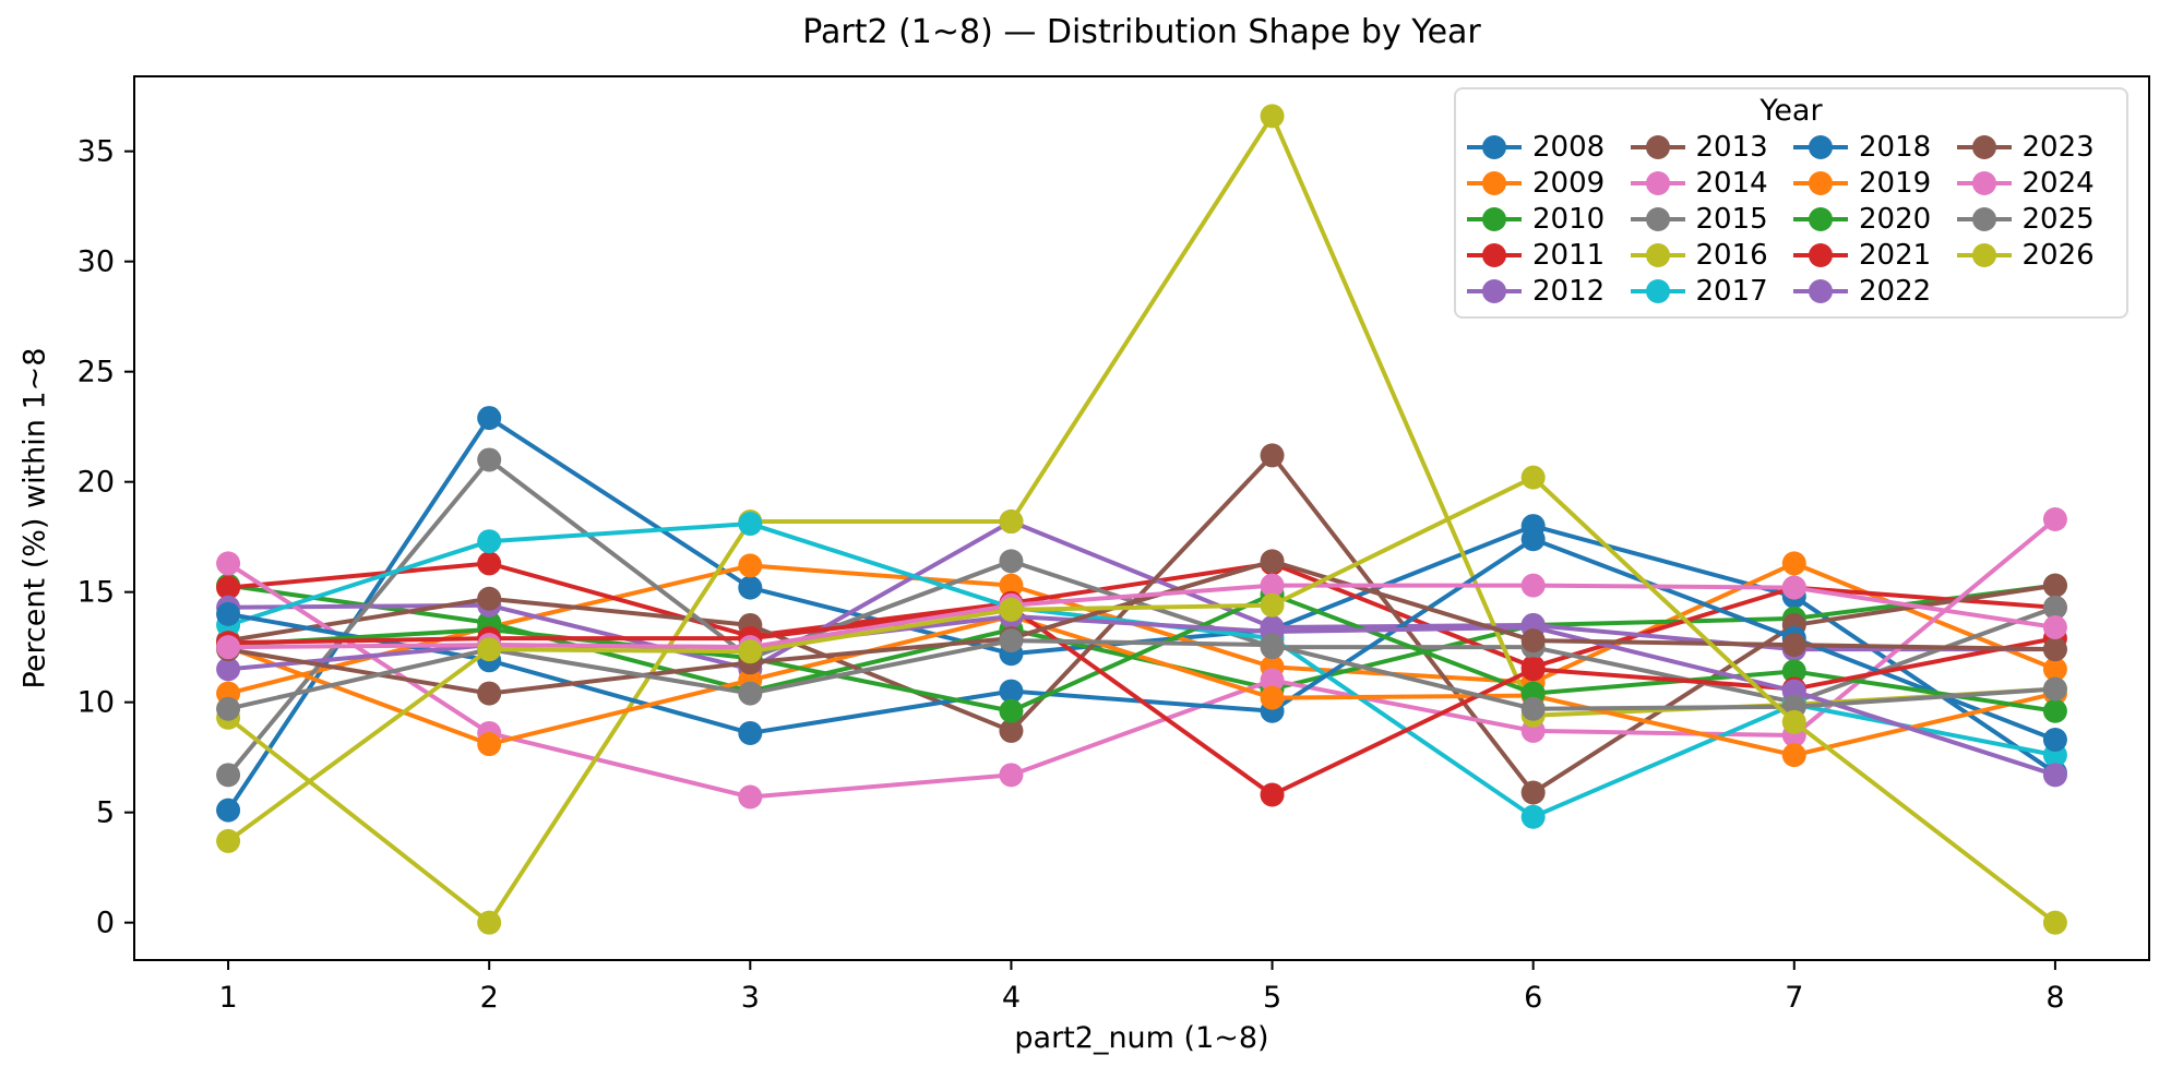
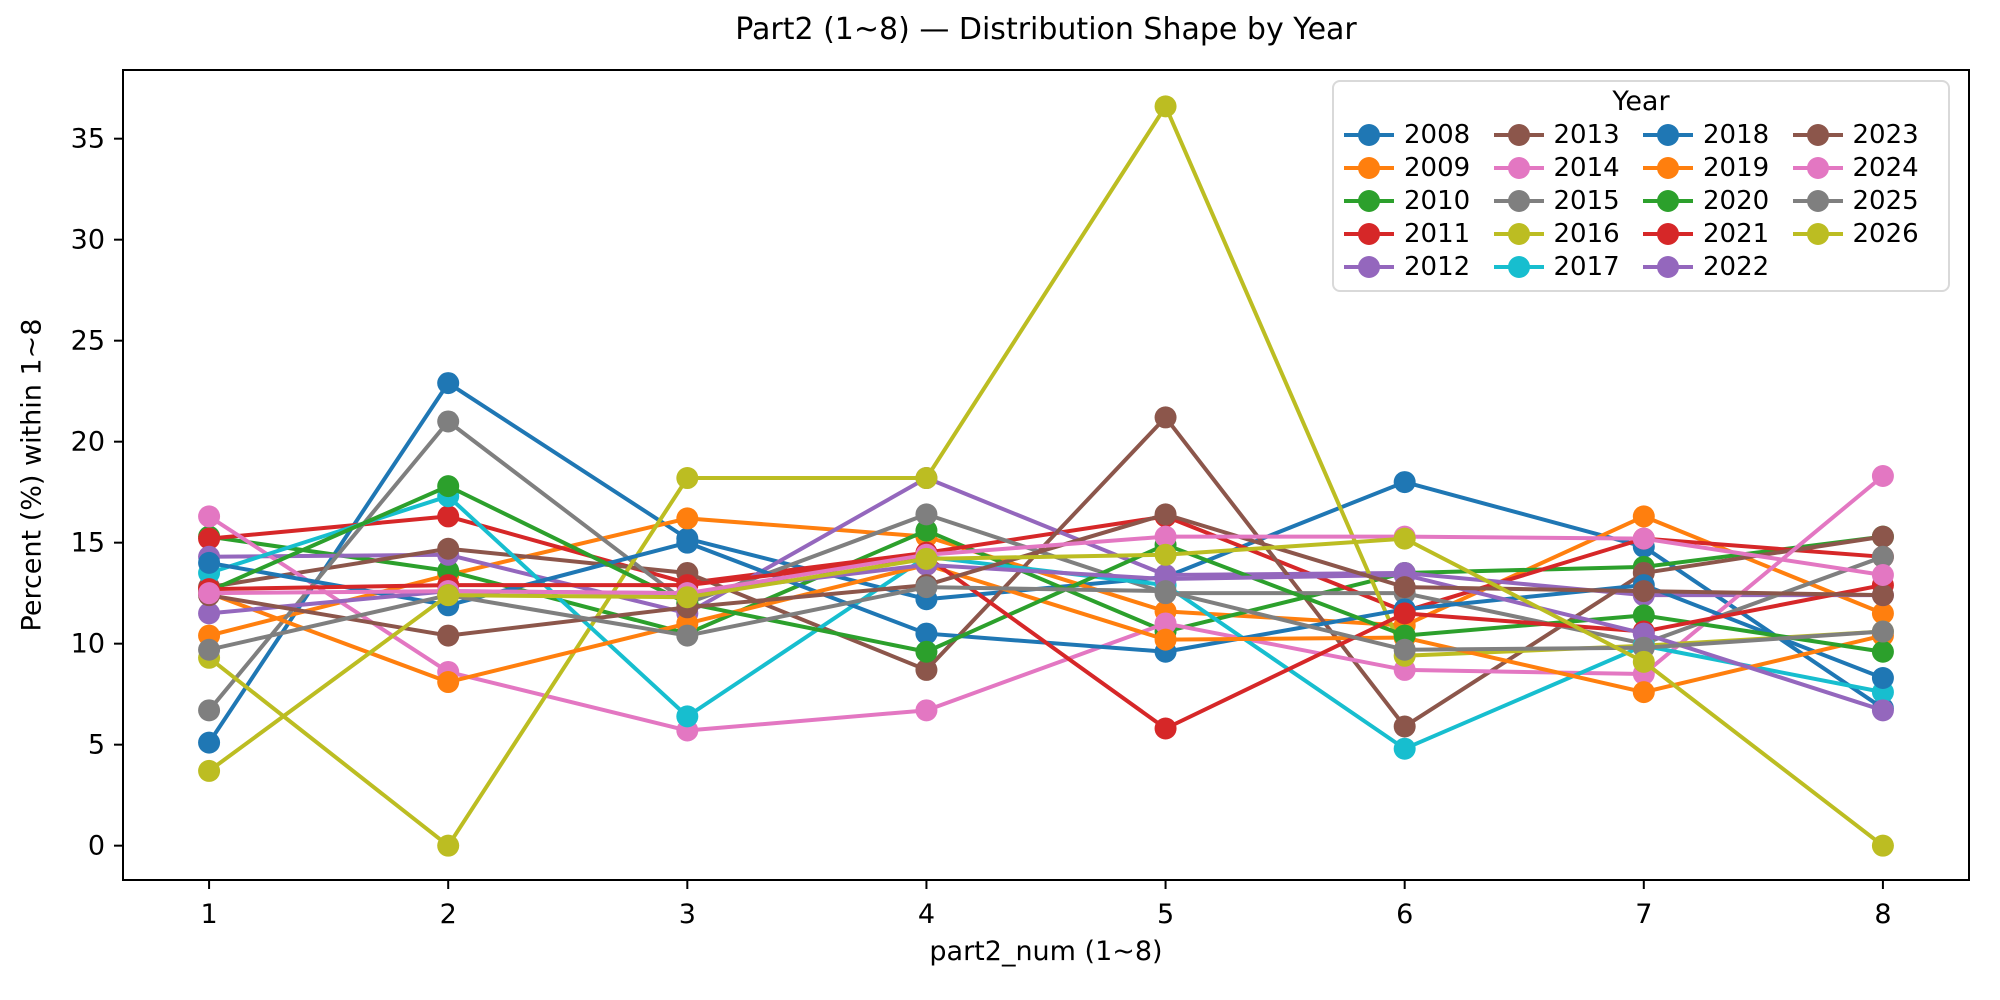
2020/2: 13.3 -> 17.8
2017/3: 18.1 -> 6.4
2018/3: 8.6 -> 15.0
2010/4: 13.3 -> 15.6
2018/6: 17.4 -> 11.7
2026/6: 20.2 -> 15.2
